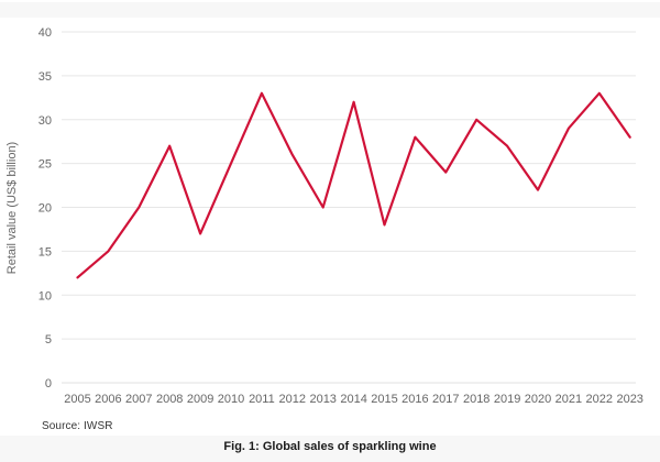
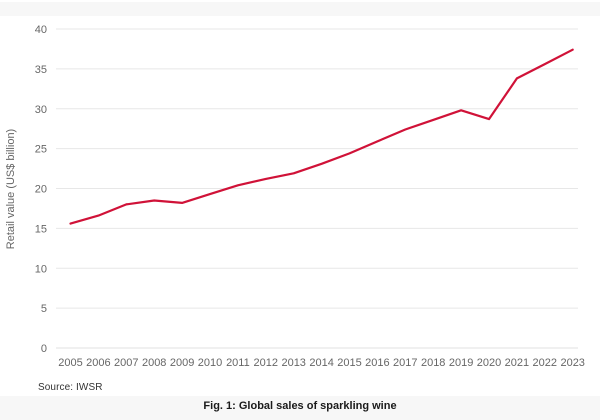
2005: 12 -> 16
2006: 15 -> 17
2007: 20 -> 18
2008: 27 -> 18
2009: 17 -> 18
2010: 25 -> 19
2011: 33 -> 20
2012: 26 -> 21
2013: 20 -> 22
2014: 32 -> 23
2015: 18 -> 24
2016: 28 -> 26
2017: 24 -> 27
2018: 30 -> 29
2019: 27 -> 30
2020: 22 -> 29
2021: 29 -> 34
2022: 33 -> 36
2023: 28 -> 37
